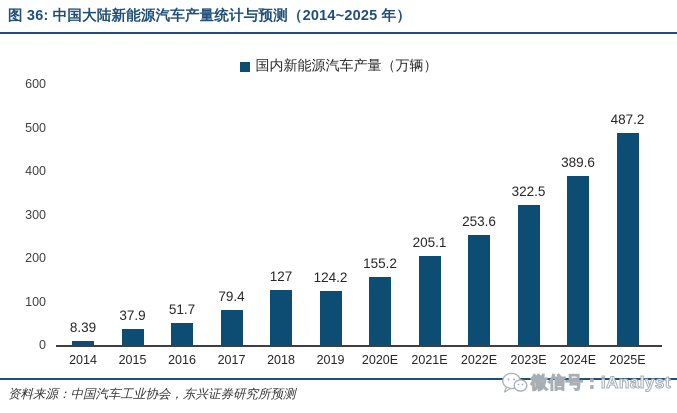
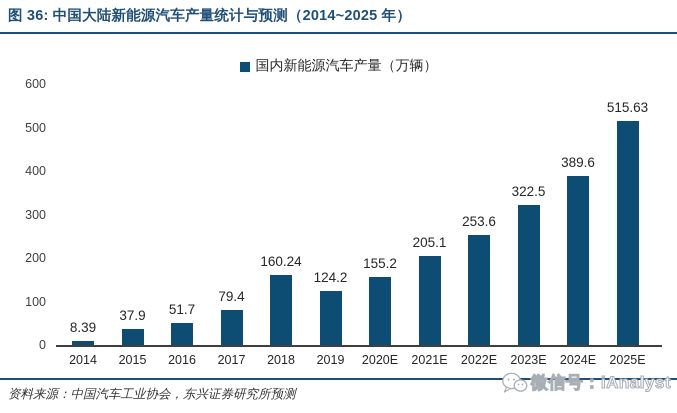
2018: 127 -> 160.24
2025E: 487.2 -> 515.63
